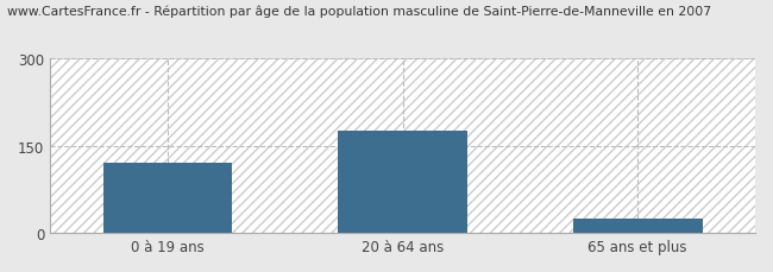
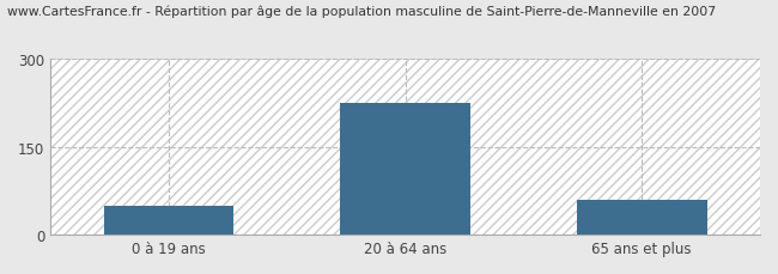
0 à 19 ans: 120 -> 50
20 à 64 ans: 175 -> 225
65 ans et plus: 25 -> 60
